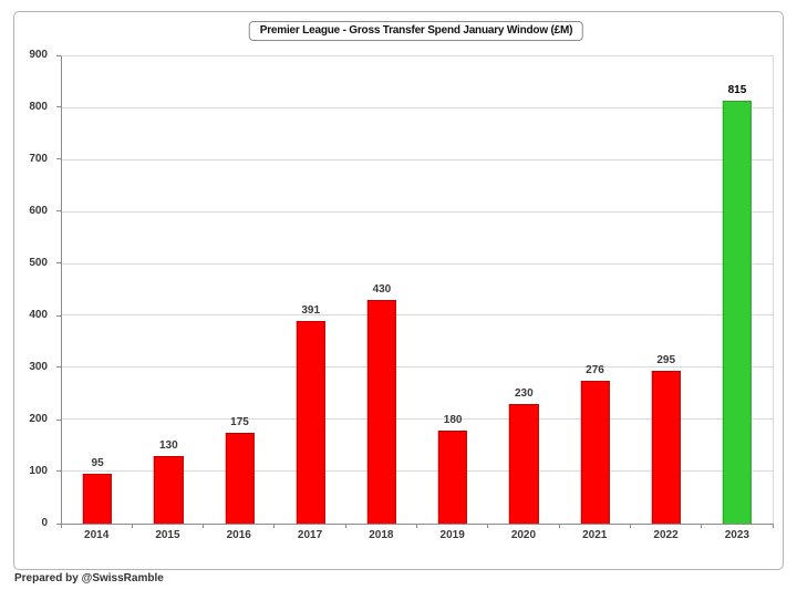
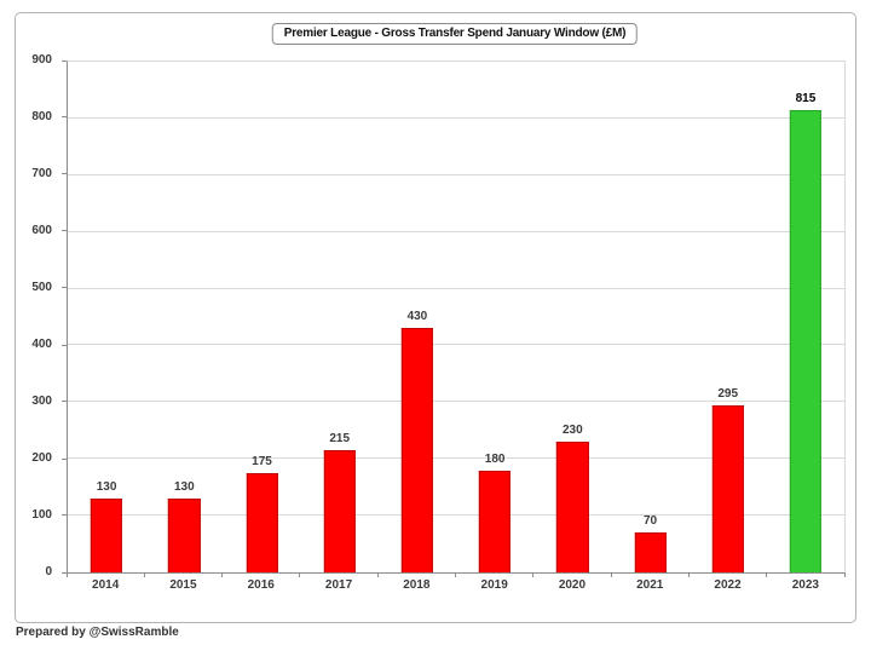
2014: 95 -> 130
2017: 391 -> 215
2021: 276 -> 70
